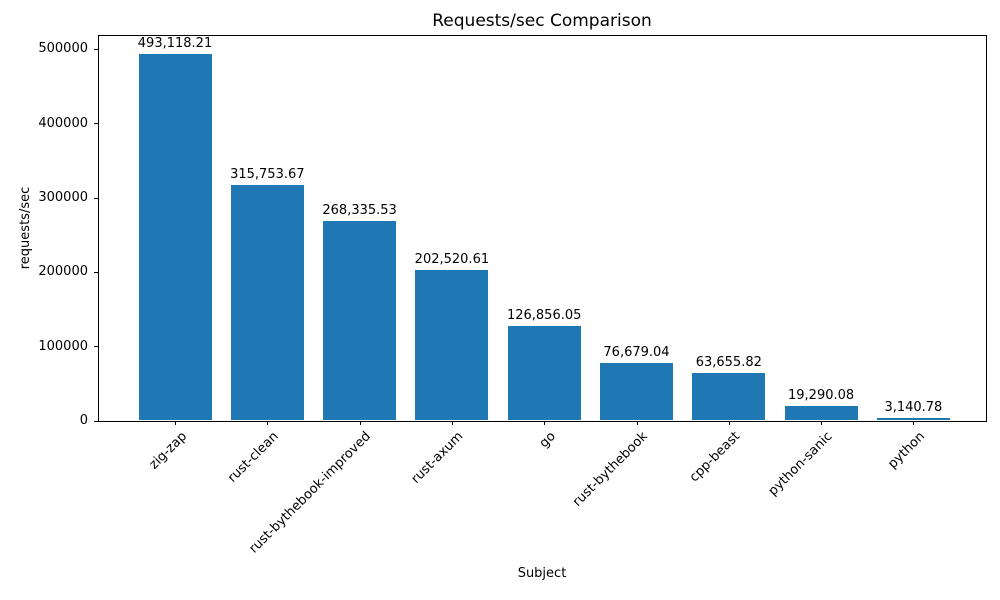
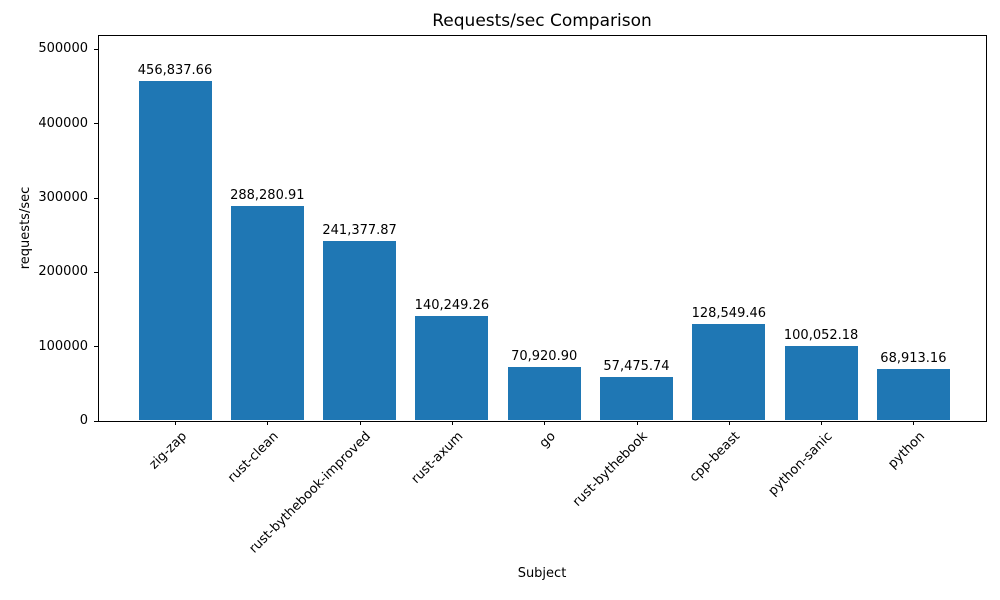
zig-zap: 493,118.21 -> 456,837.66
rust-clean: 315,753.67 -> 288,280.91
rust-bythebook-improved: 268,335.53 -> 241,377.87
rust-axum: 202,520.61 -> 140,249.26
go: 126,856.05 -> 70,920.90
rust-bythebook: 76,679.04 -> 57,475.74
cpp-beast: 63,655.82 -> 128,549.46
python-sanic: 19,290.08 -> 100,052.18
python: 3,140.78 -> 68,913.16
